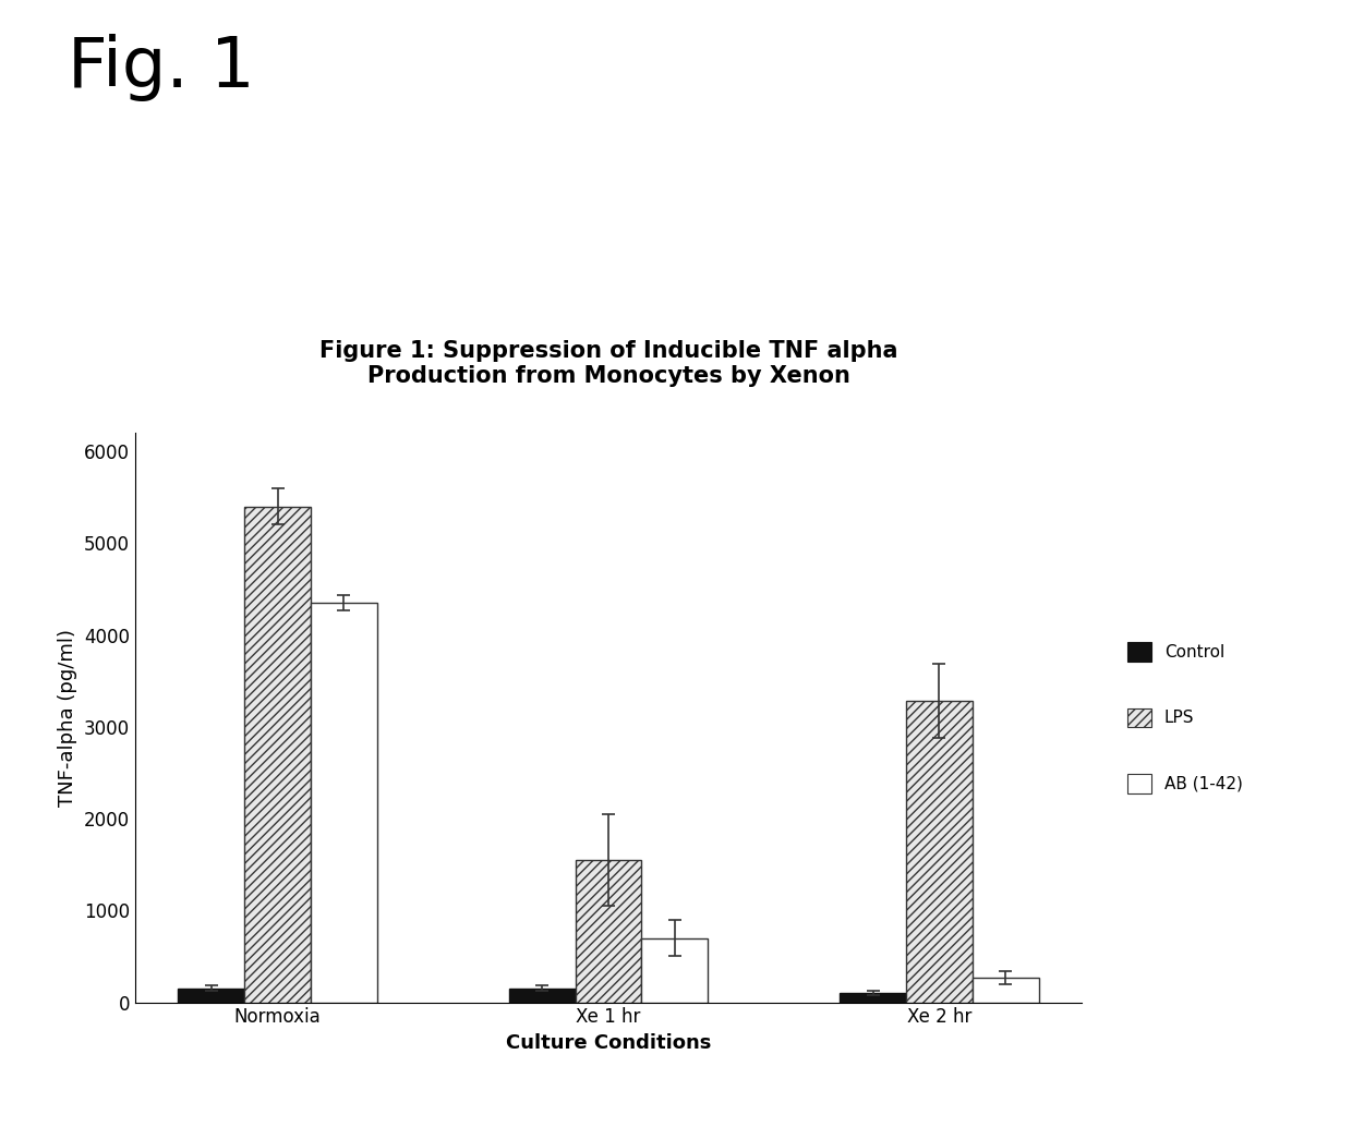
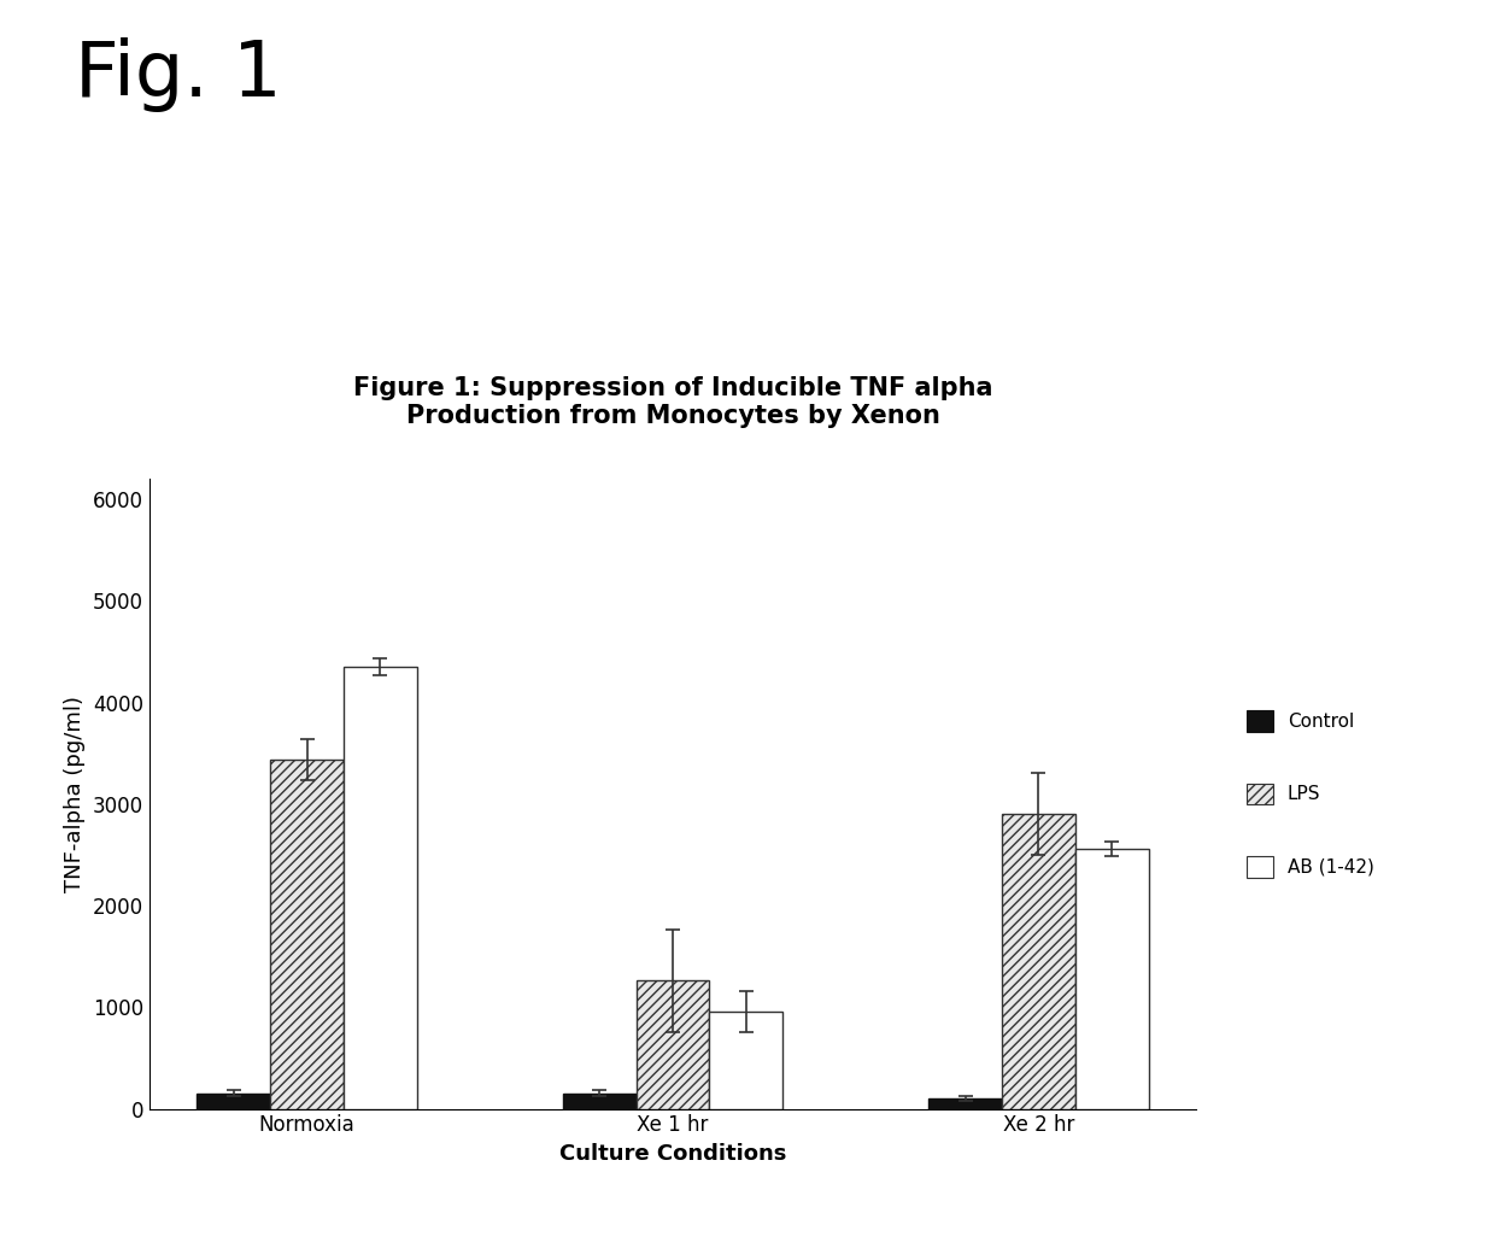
LPS/Normoxia: 5400 -> 3440
LPS/Xe 1 hr: 1550 -> 1260
AB (1-42)/Xe 1 hr: 700 -> 960
LPS/Xe 2 hr: 3280 -> 2900
AB (1-42)/Xe 2 hr: 270 -> 2560
